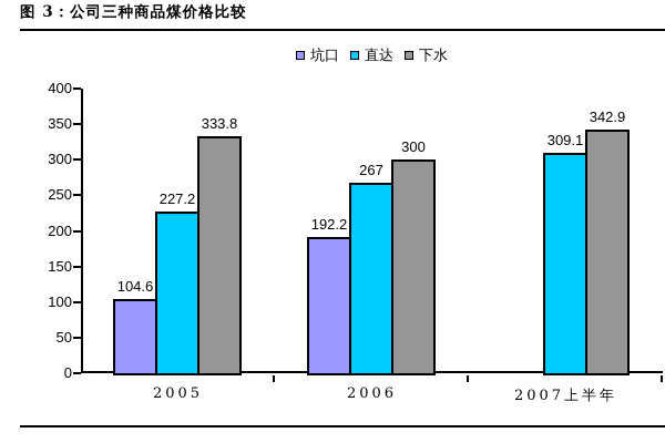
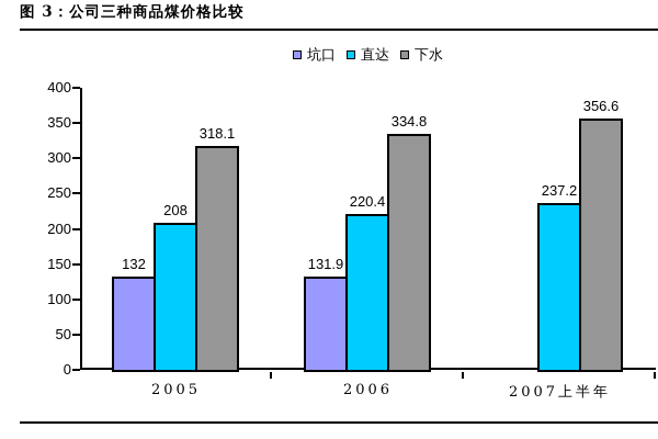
坑口/2005: 104.6 -> 132
直达/2005: 227.2 -> 208
下水/2005: 333.8 -> 318.1
坑口/2006: 192.2 -> 131.9
直达/2006: 267 -> 220.4
下水/2006: 300 -> 334.8
直达/2007上半年: 309.1 -> 237.2
下水/2007上半年: 342.9 -> 356.6
